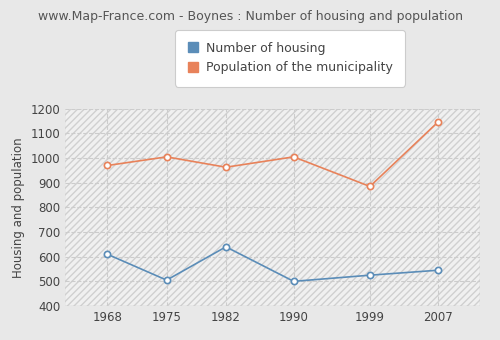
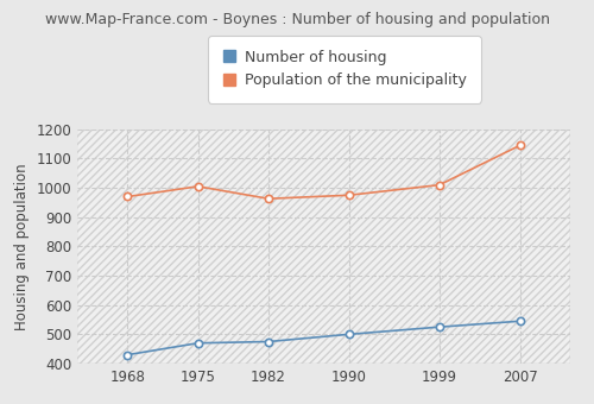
Number of housing/1968: 610 -> 430
Number of housing/1975: 505 -> 470
Number of housing/1982: 640 -> 475
Population of the municipality/1990: 1005 -> 975
Population of the municipality/1999: 885 -> 1010
